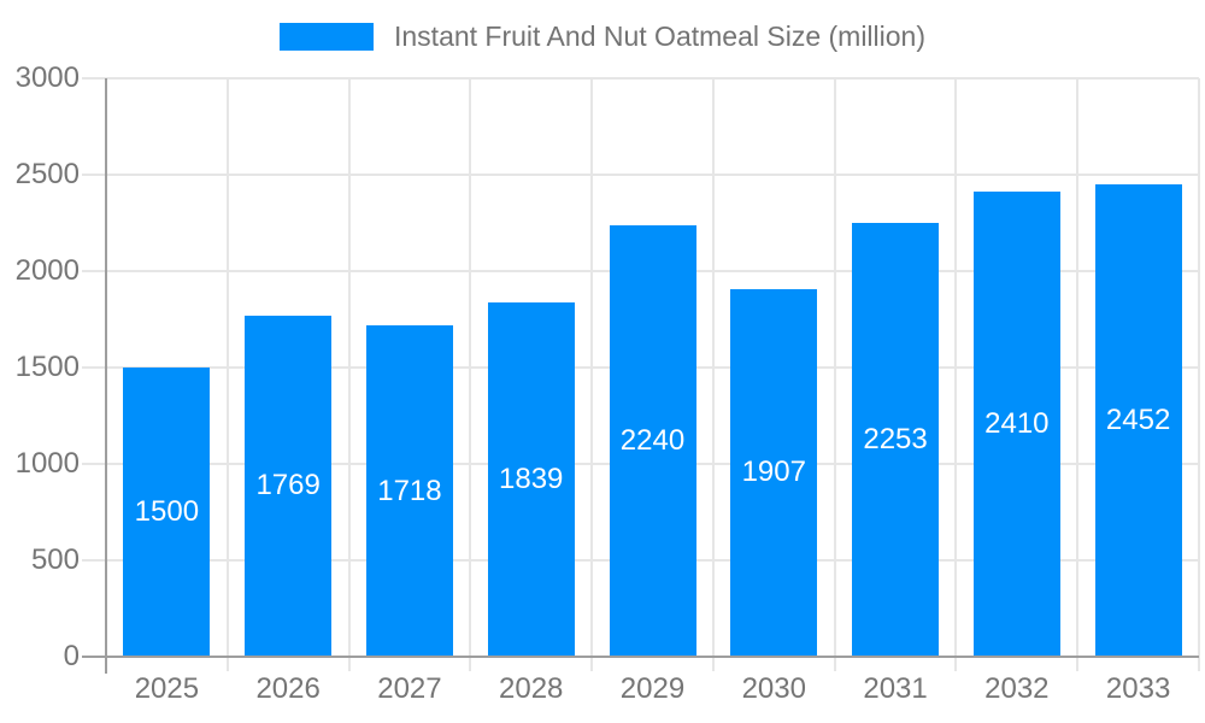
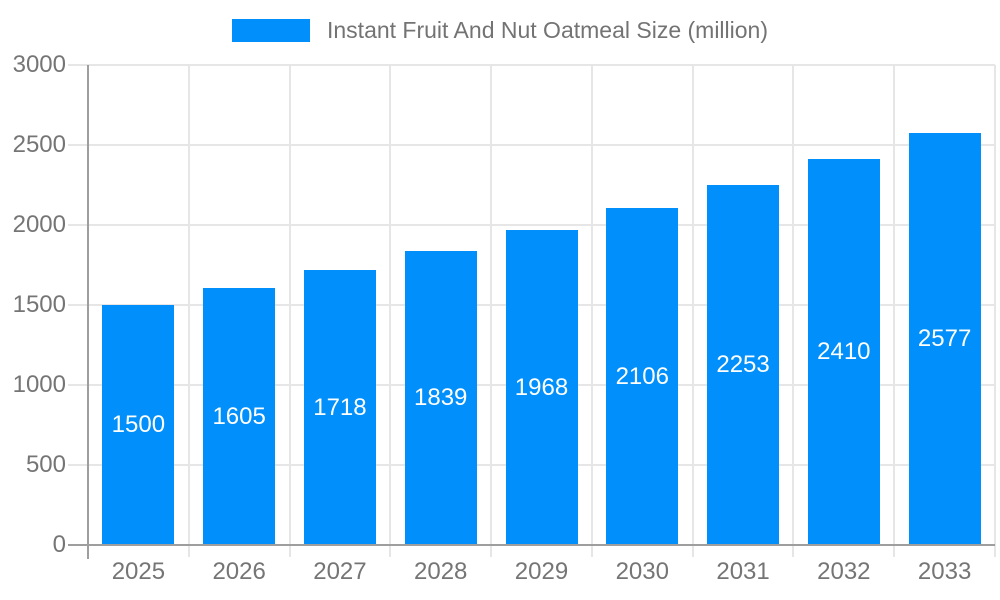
2026: 1769 -> 1605
2029: 2240 -> 1968
2030: 1907 -> 2106
2033: 2452 -> 2577
